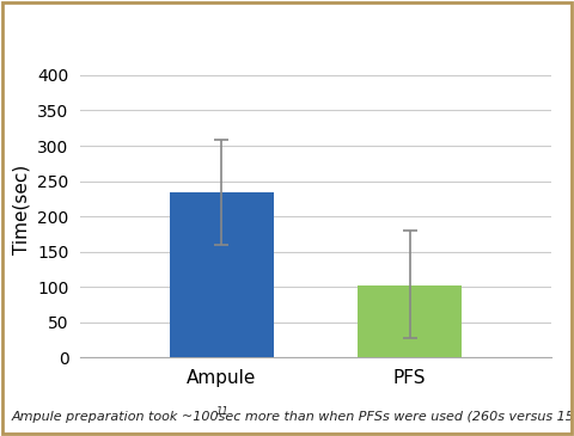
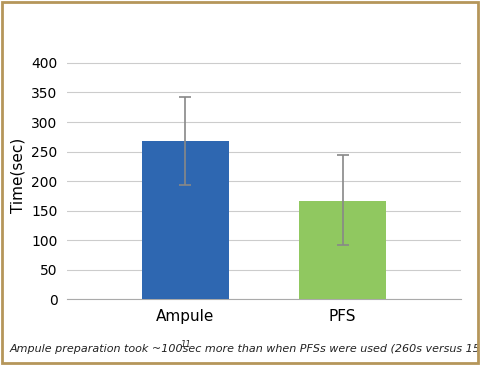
Ampule: 234 -> 268
PFS: 102 -> 167
